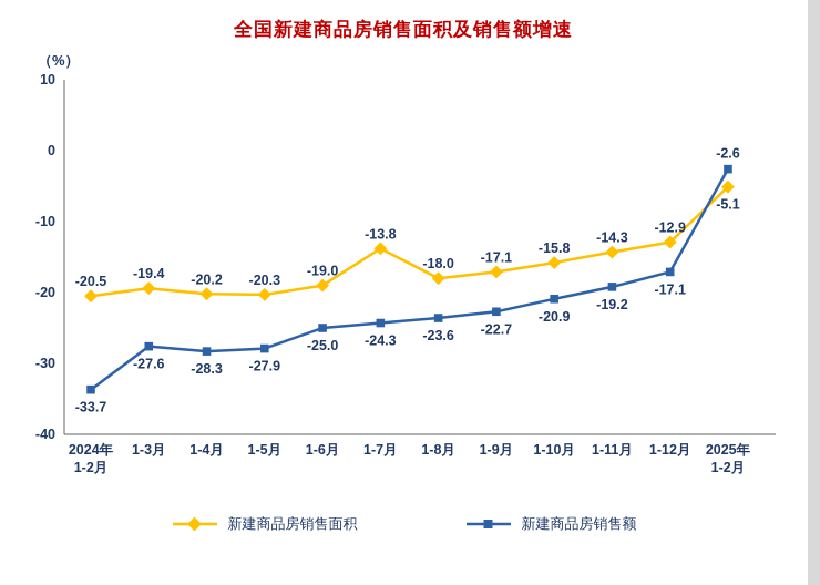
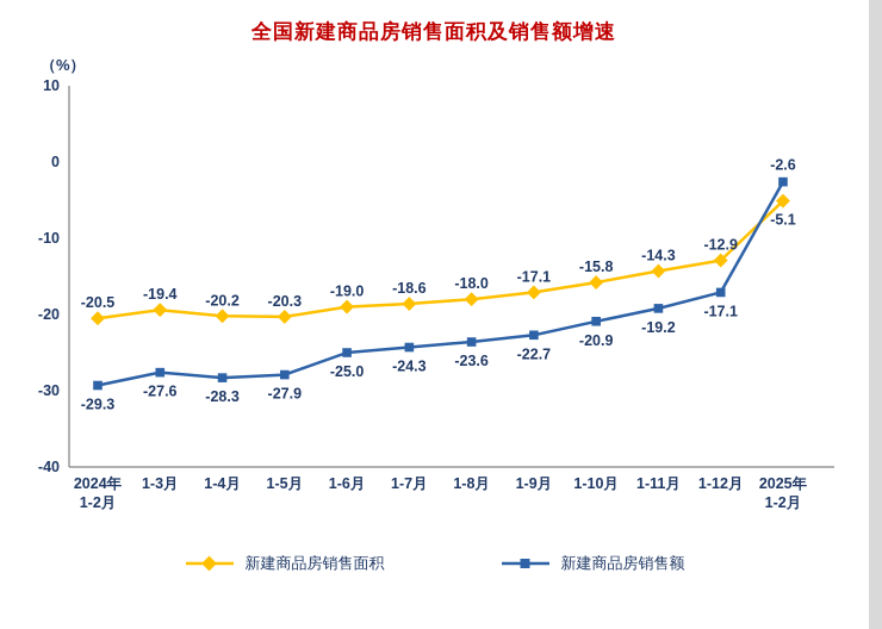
新建商品房销售额/2024年 1-2月: -33.7 -> -29.3
新建商品房销售面积/1-7月: -13.8 -> -18.6
